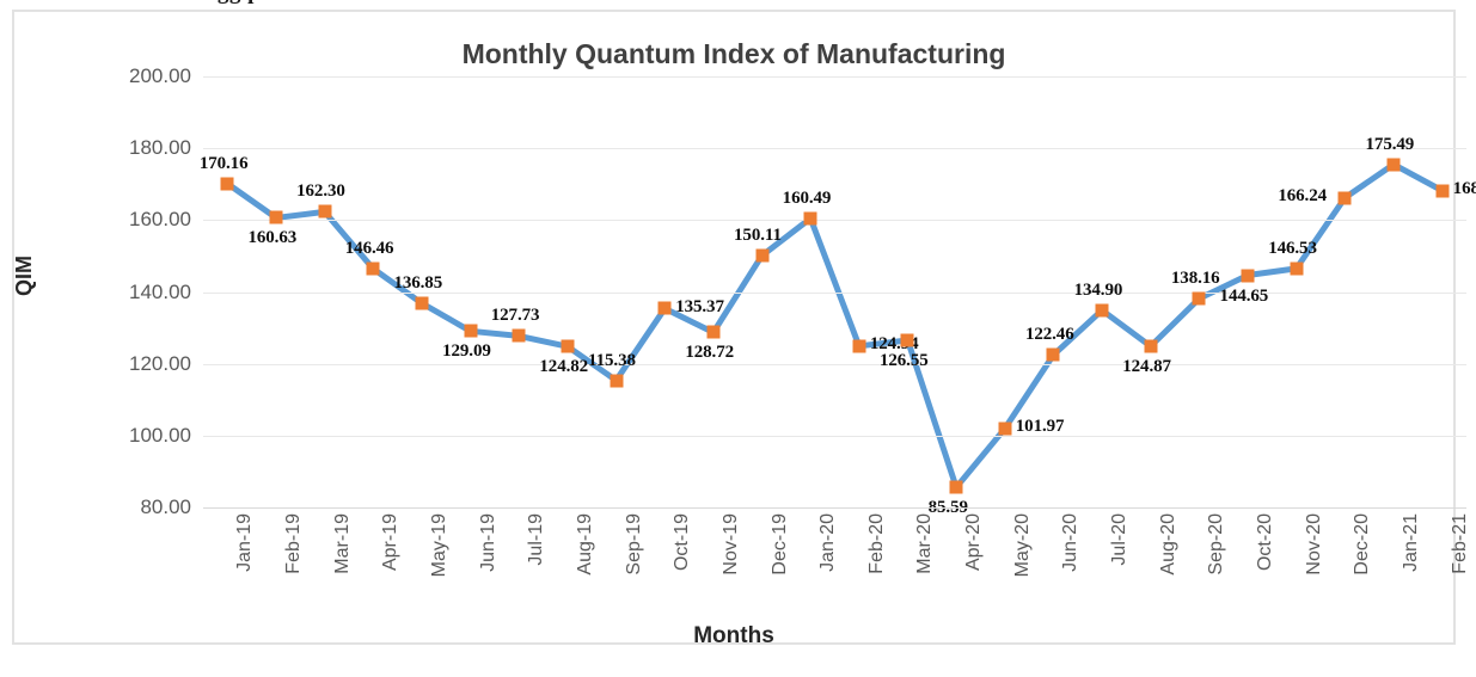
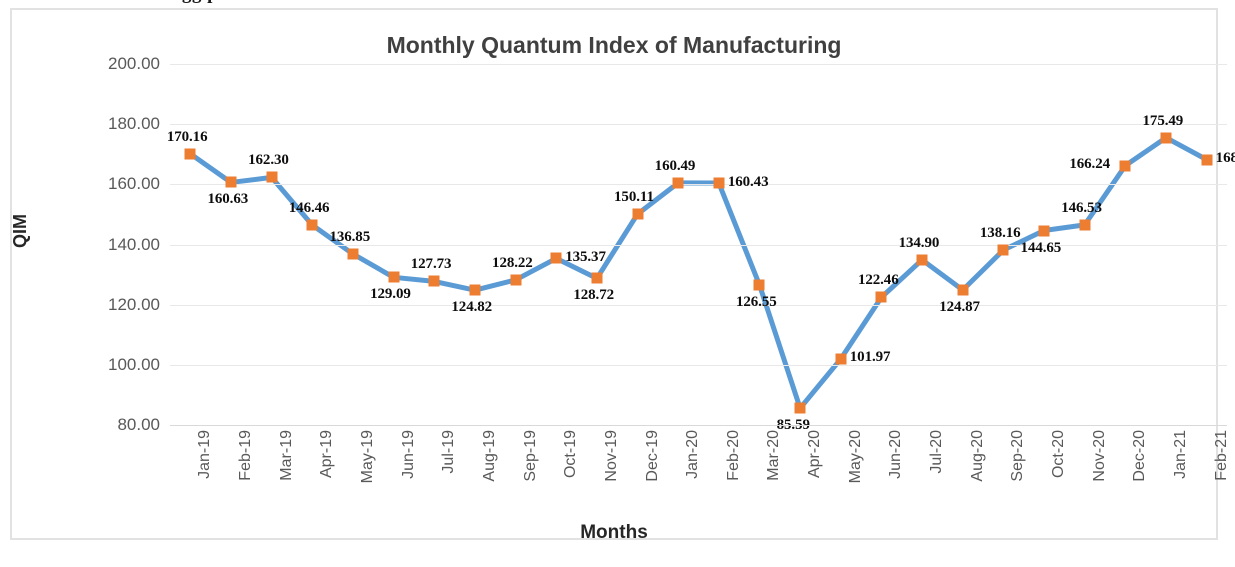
Sep-19: 115.38 -> 128.22
Feb-20: 124.94 -> 160.43
